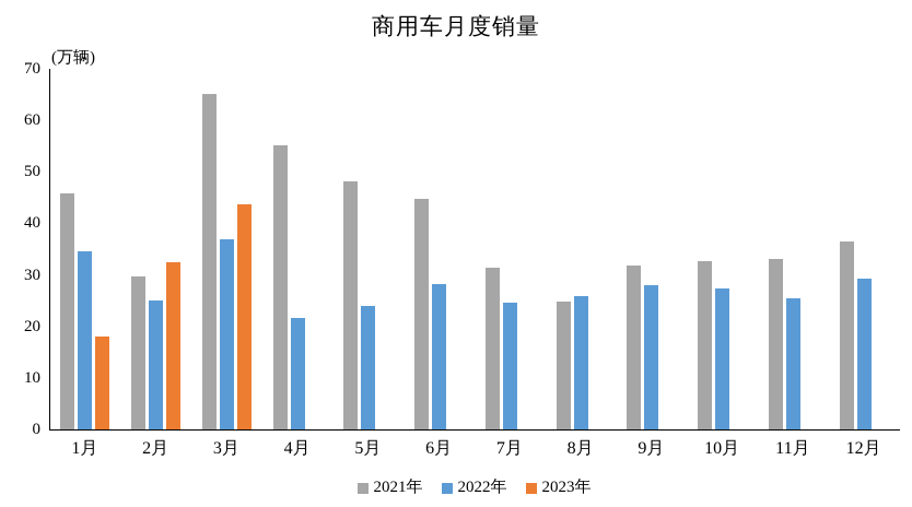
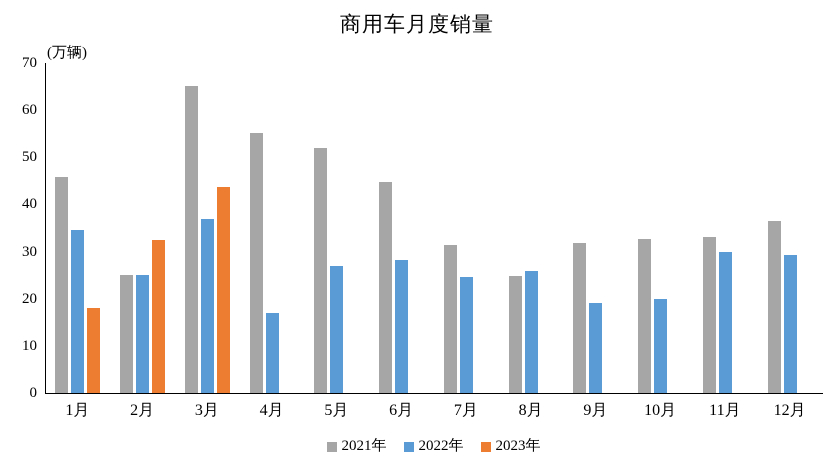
2021年/2月: 30 -> 25
2022年/4月: 22 -> 17
2021年/5月: 48 -> 52
2022年/5月: 24 -> 27
2022年/9月: 28 -> 19
2022年/10月: 27 -> 20
2022年/11月: 25 -> 30
